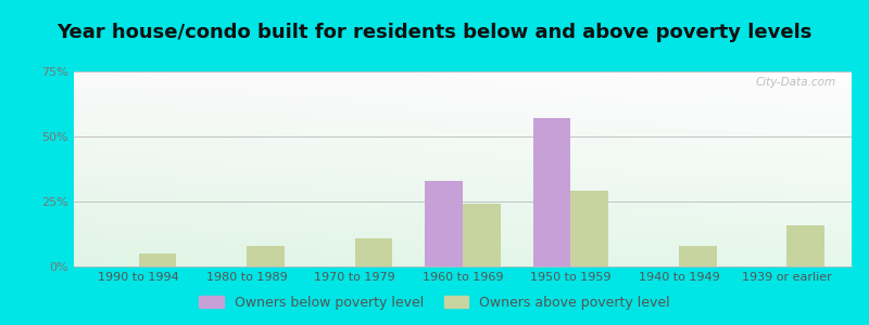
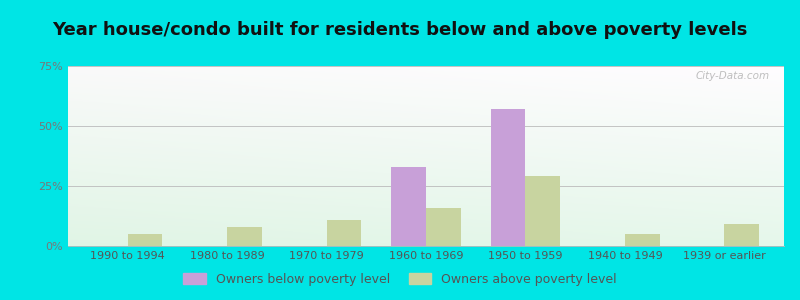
Owners above poverty level/1960 to 1969: 24% -> 16%
Owners above poverty level/1940 to 1949: 8% -> 5%
Owners above poverty level/1939 or earlier: 16% -> 9%
